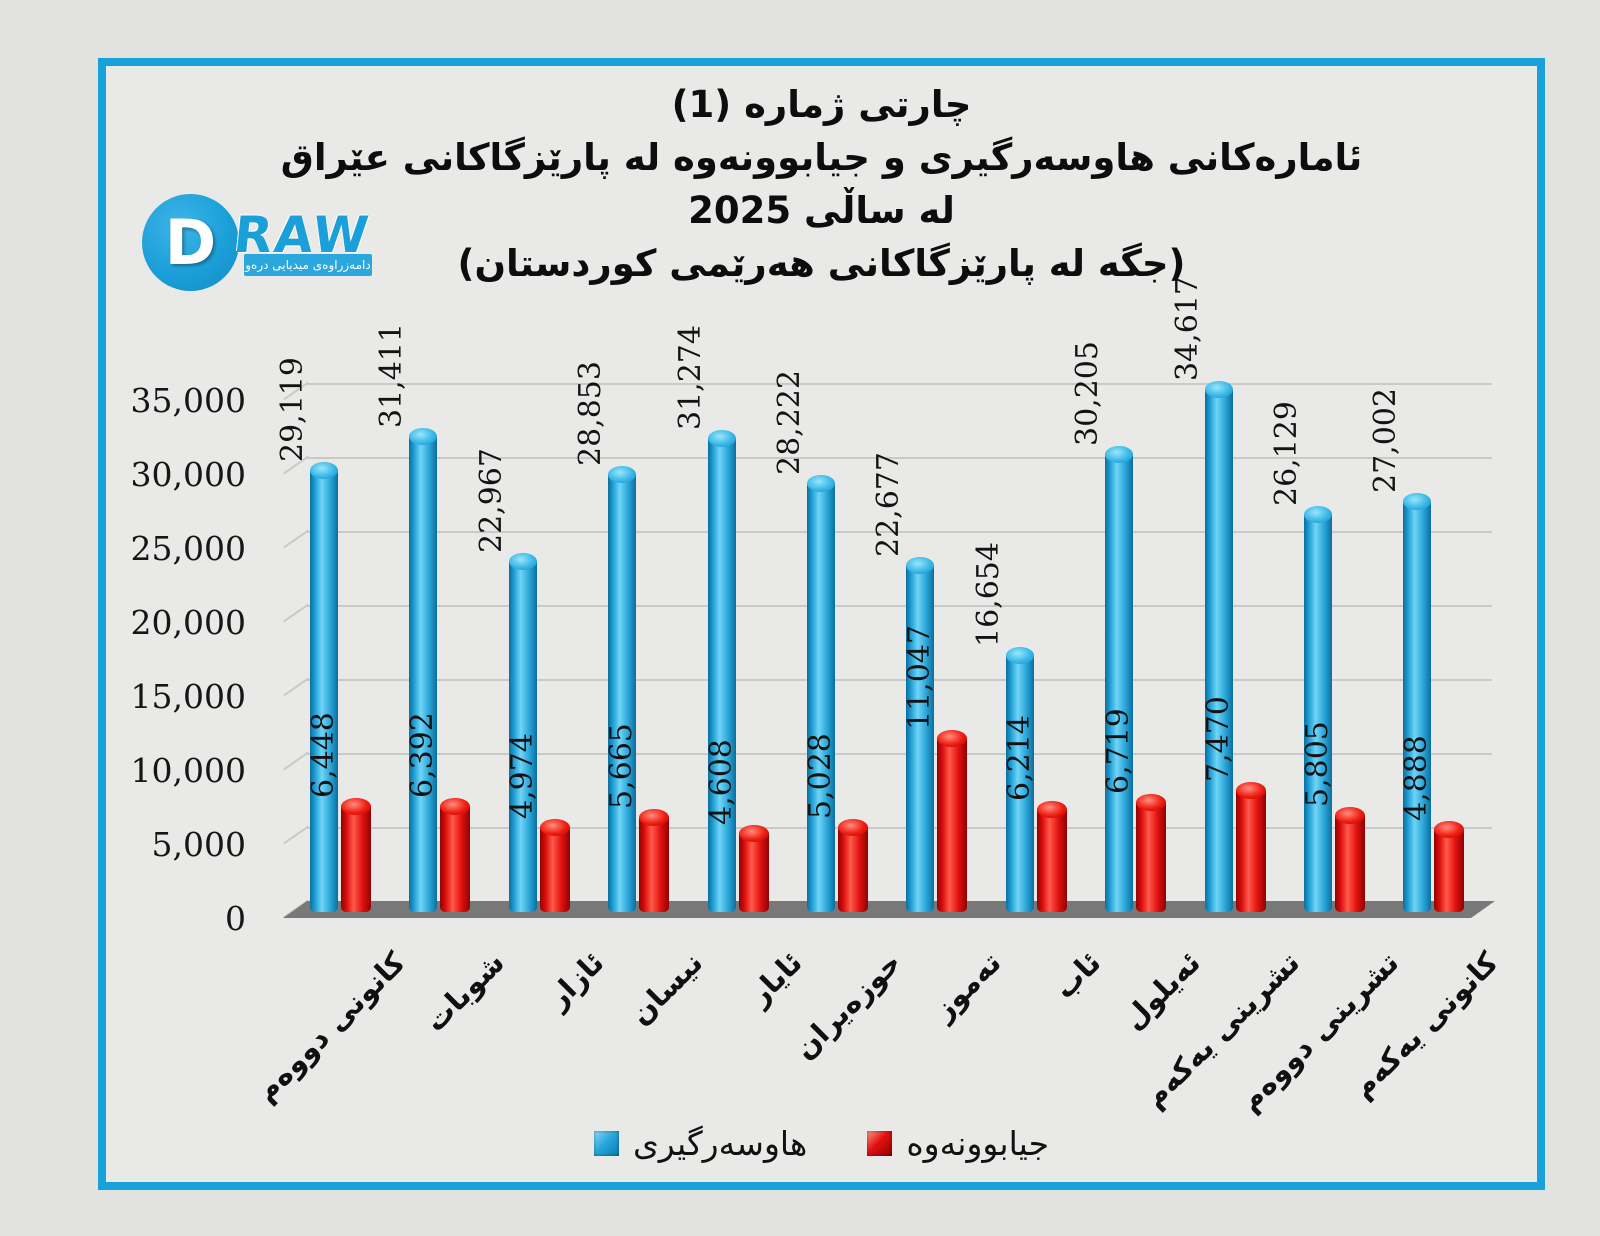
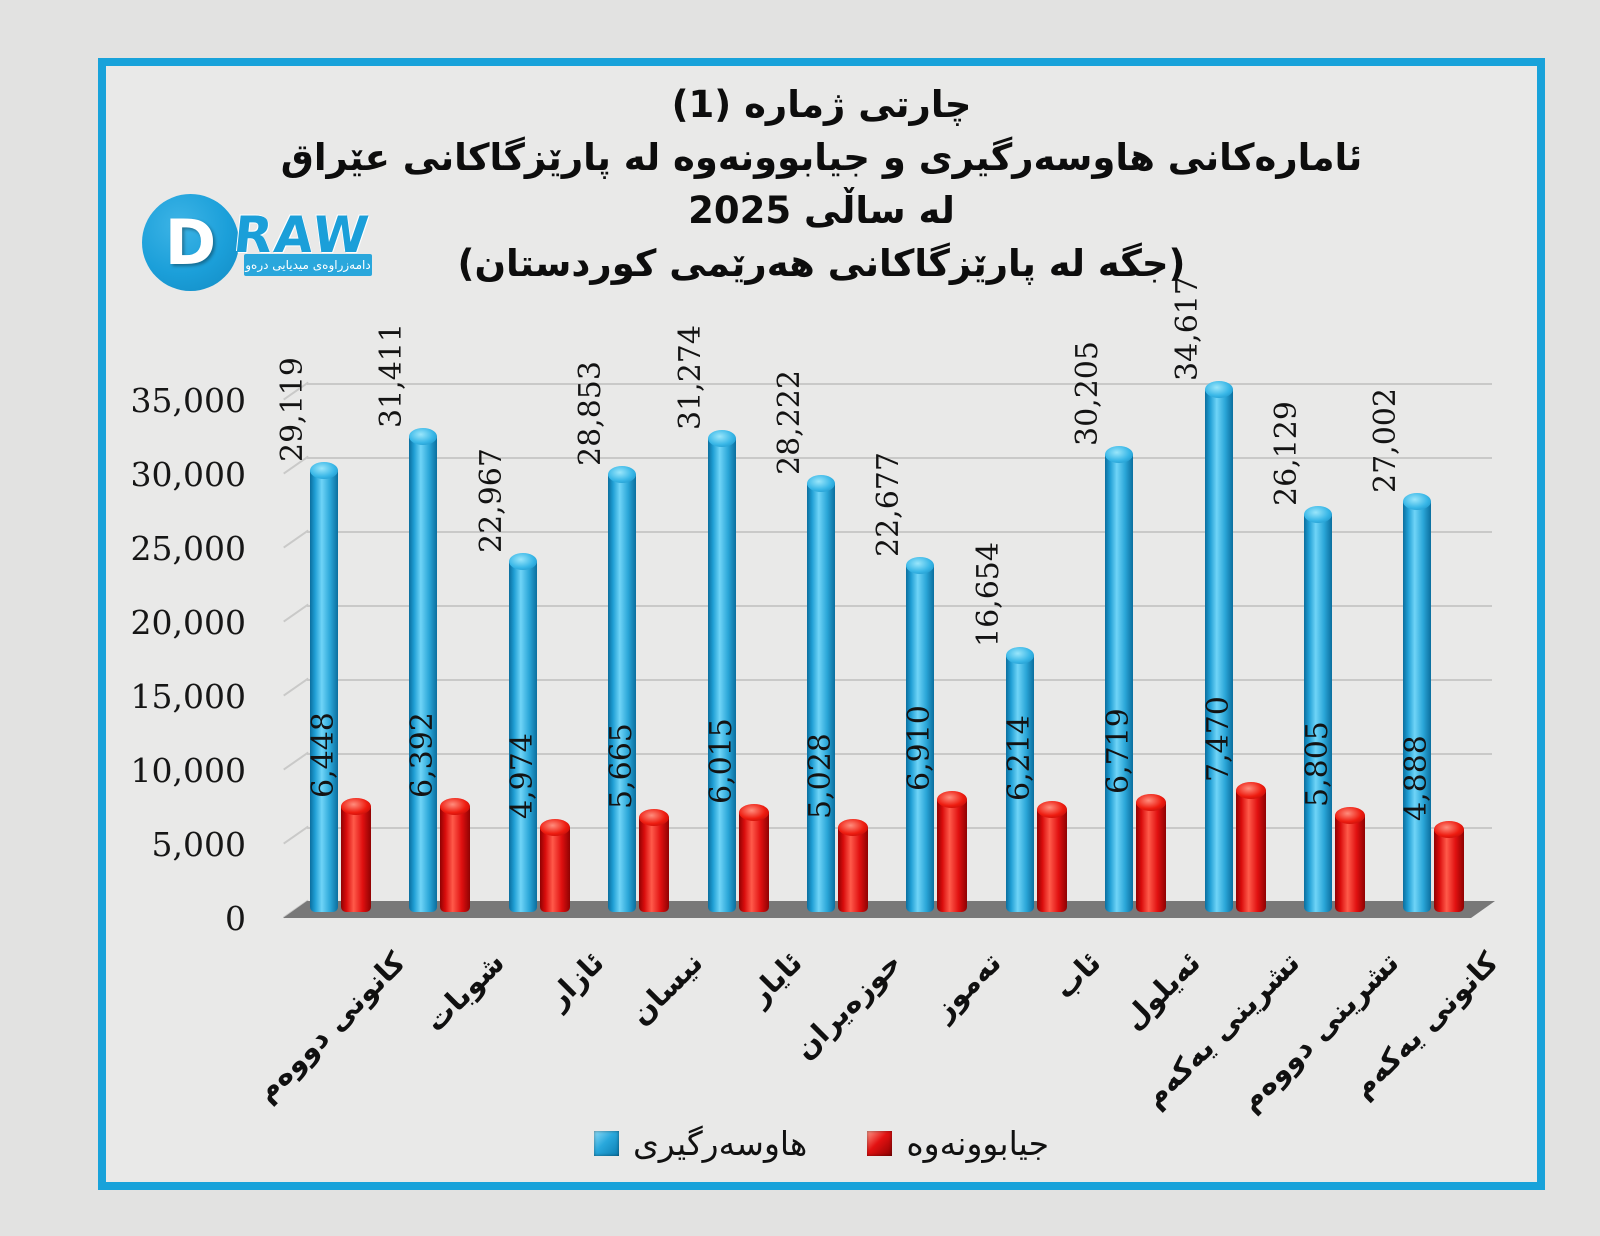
جیابوونەوە/ئایار: 4,608 -> 6,015
جیابوونەوە/تەموز: 11,047 -> 6,910
